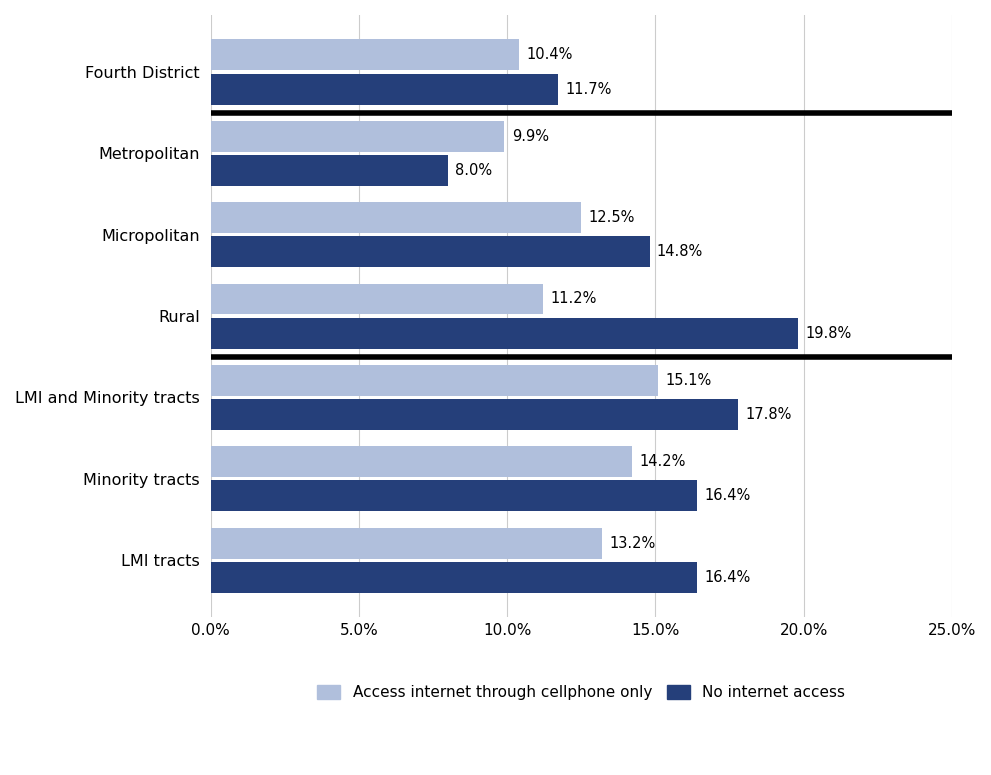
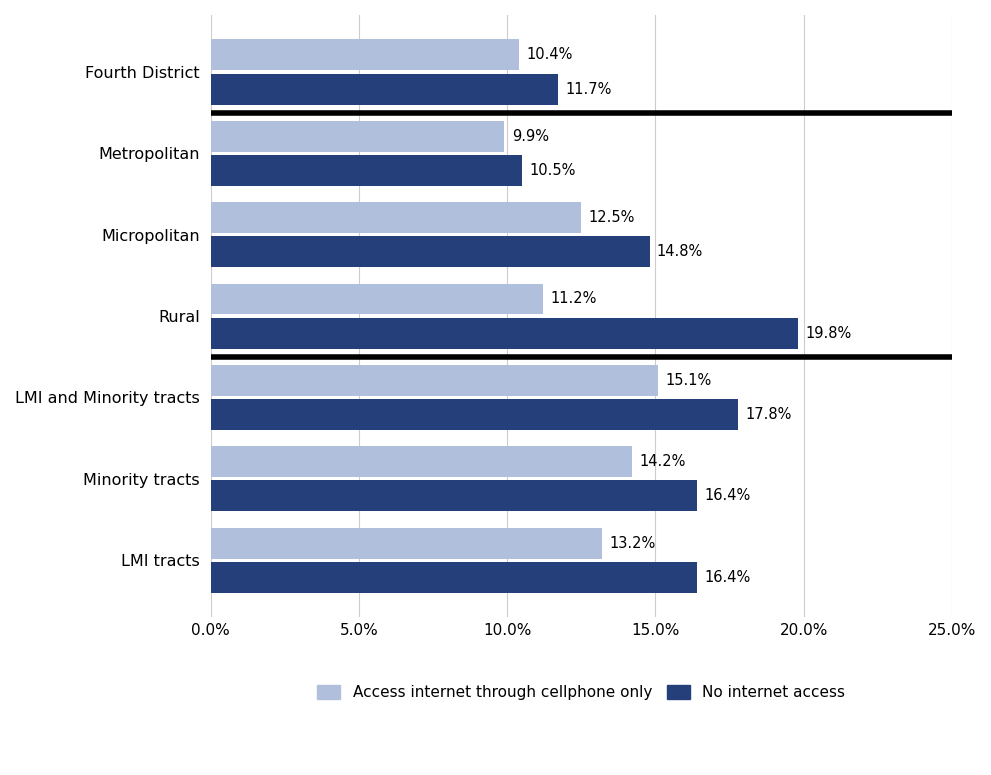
No internet access/Metropolitan: 8.0% -> 10.5%
